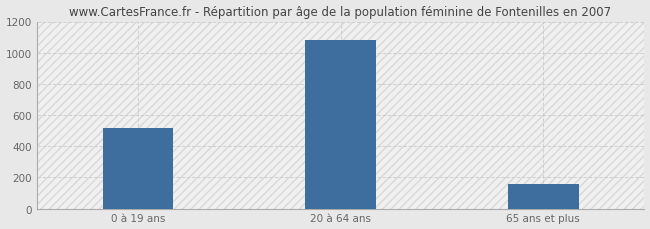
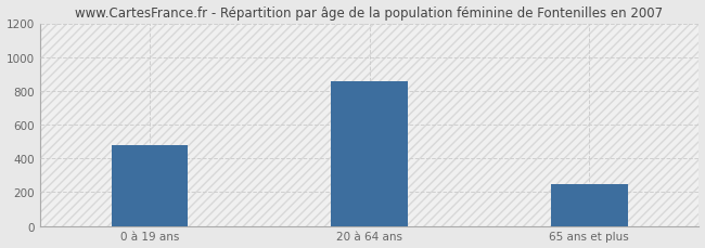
0 à 19 ans: 520 -> 480
20 à 64 ans: 1080 -> 860
65 ans et plus: 160 -> 250
